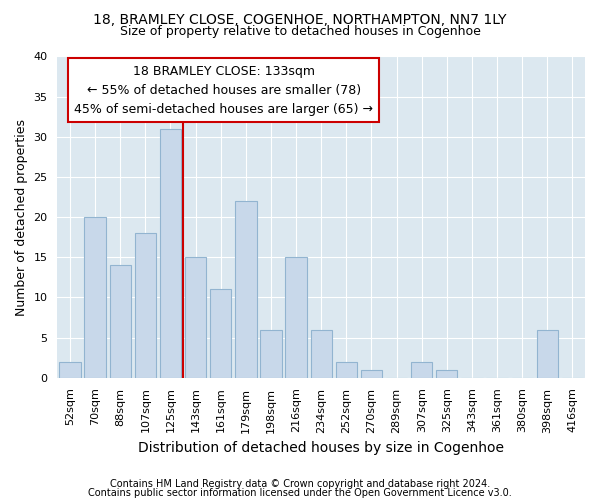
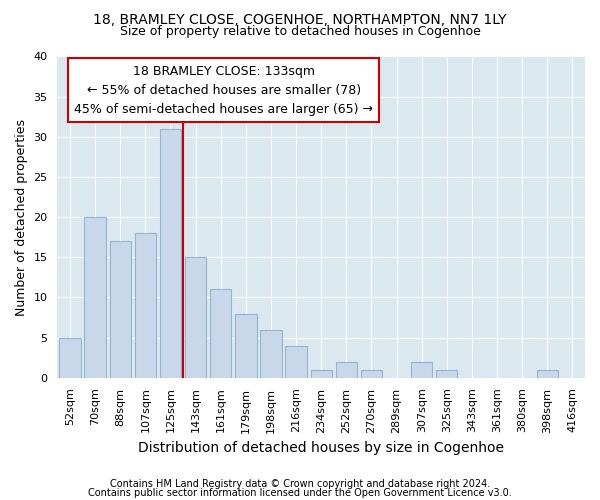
52sqm: 2 -> 5
88sqm: 14 -> 17
179sqm: 22 -> 8
216sqm: 15 -> 4
234sqm: 6 -> 1
398sqm: 6 -> 1
